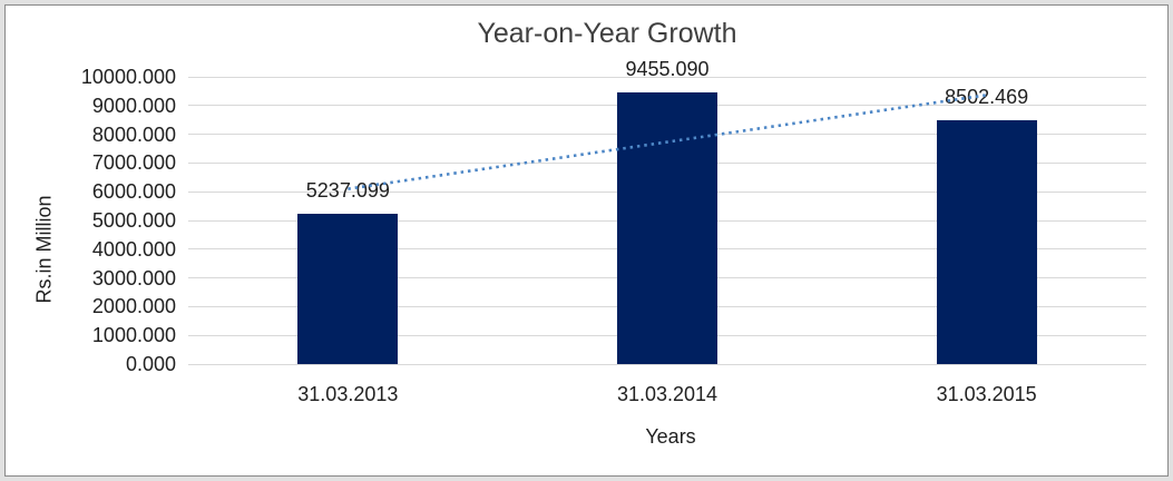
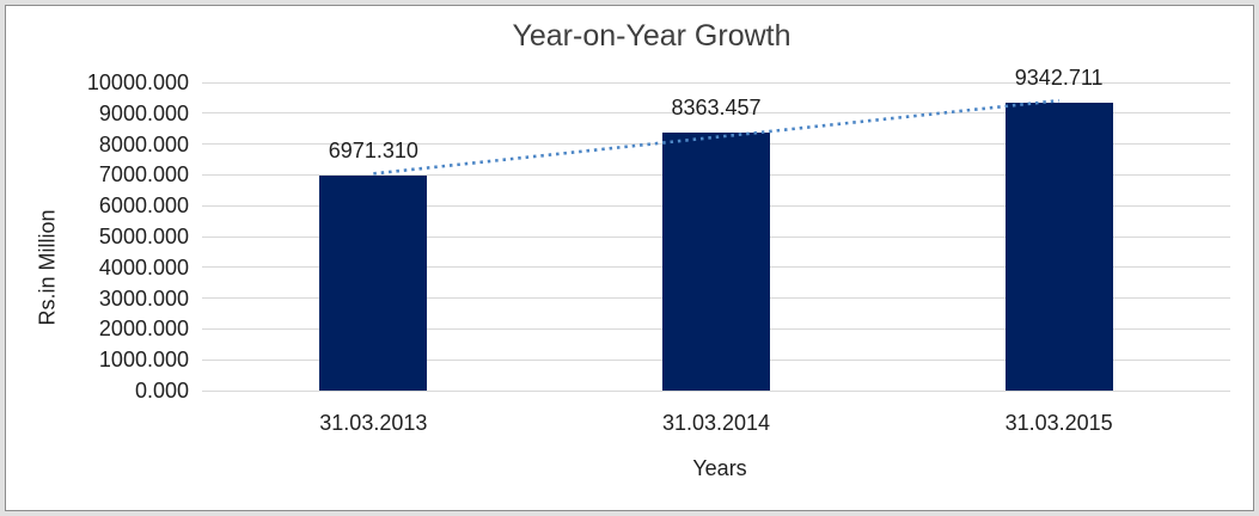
31.03.2013: 5237.099 -> 6971.310
31.03.2014: 9455.090 -> 8363.457
31.03.2015: 8502.469 -> 9342.711
